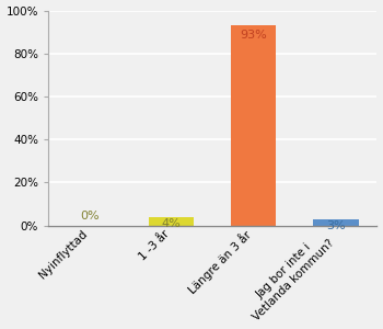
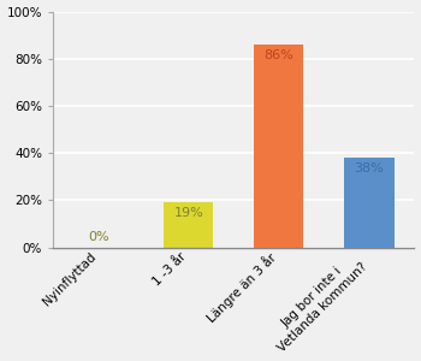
1 -3 år: 4% -> 19%
Längre än 3 år: 93% -> 86%
Jag bor inte i Vetlanda kommun?: 3% -> 38%
